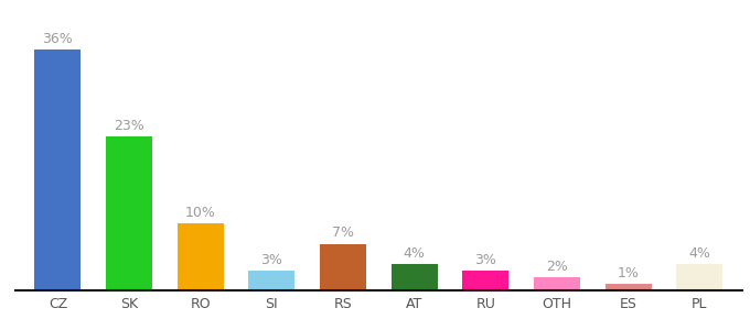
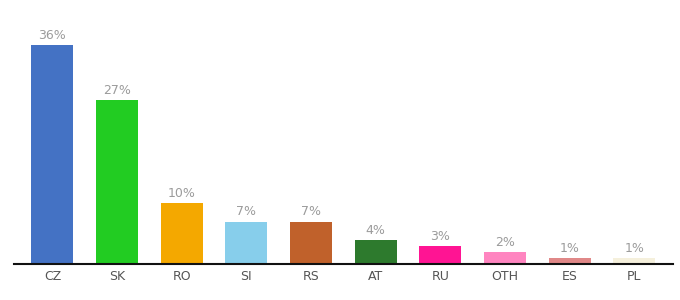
SK: 23% -> 27%
SI: 3% -> 7%
PL: 4% -> 1%
